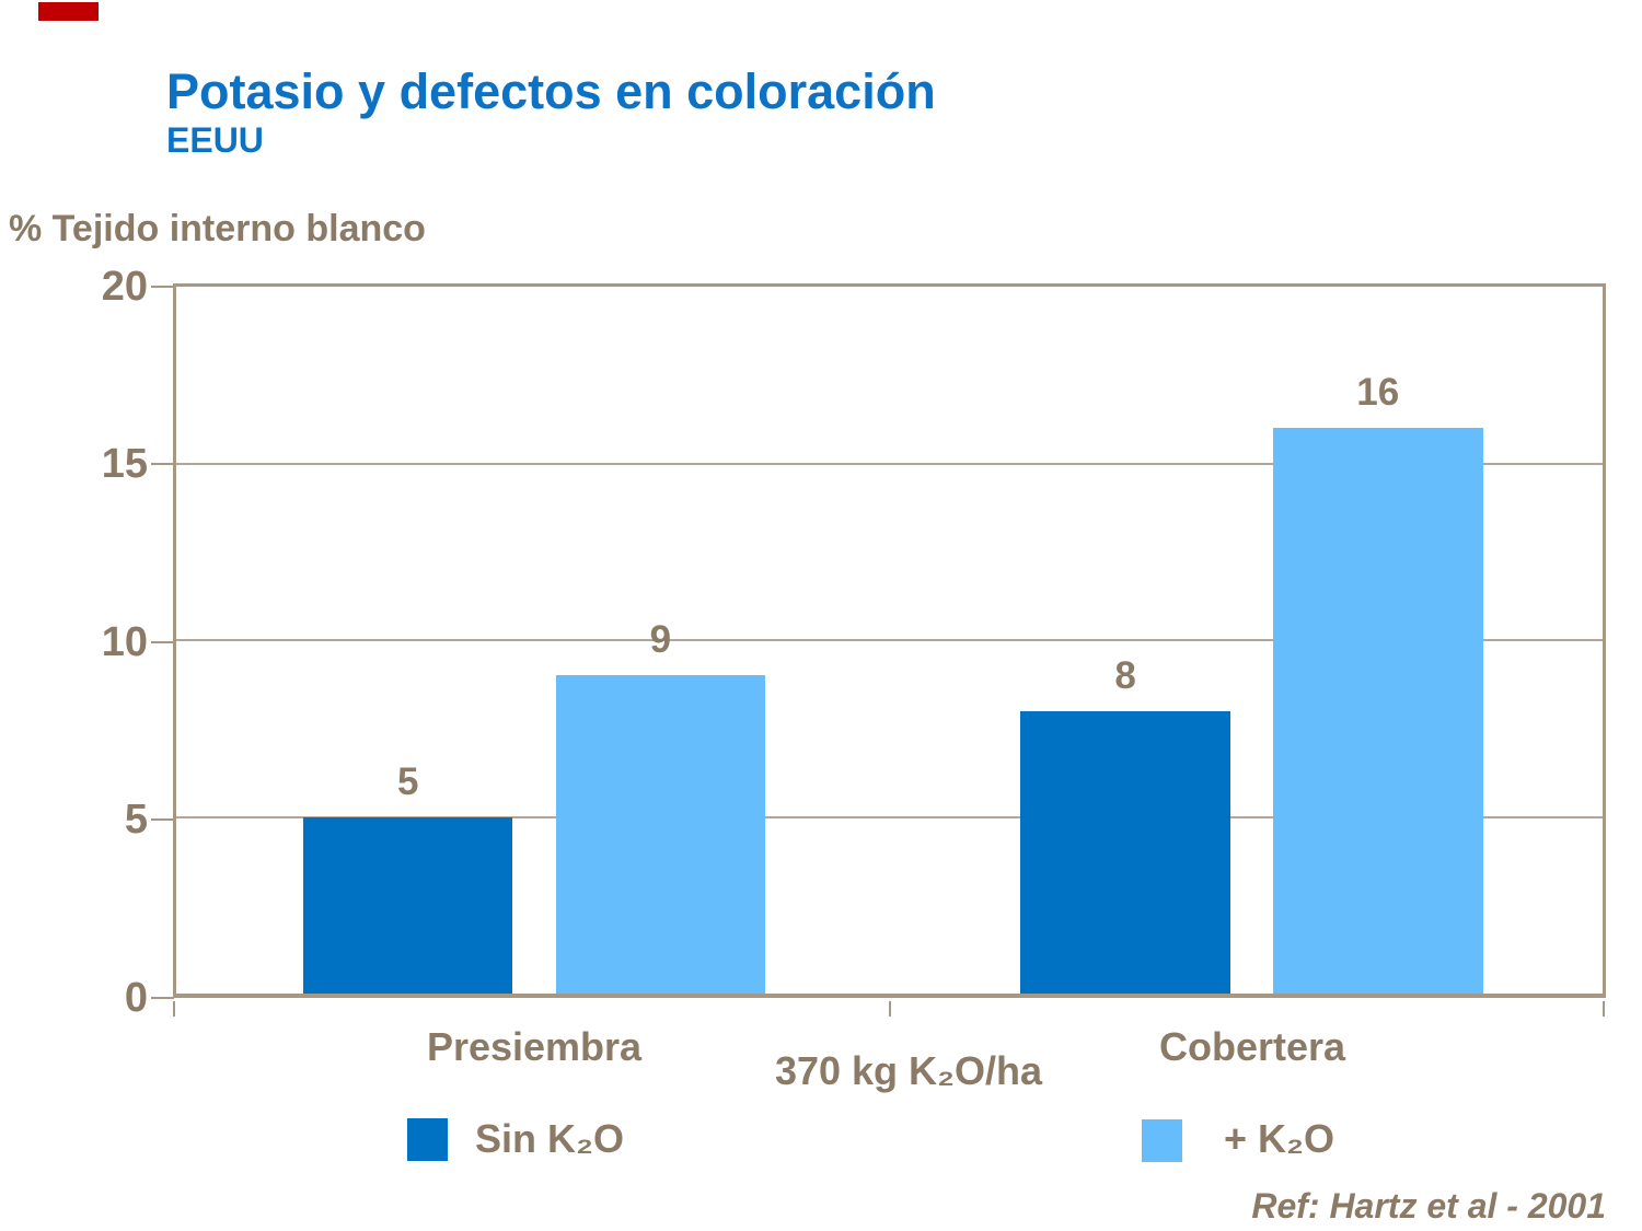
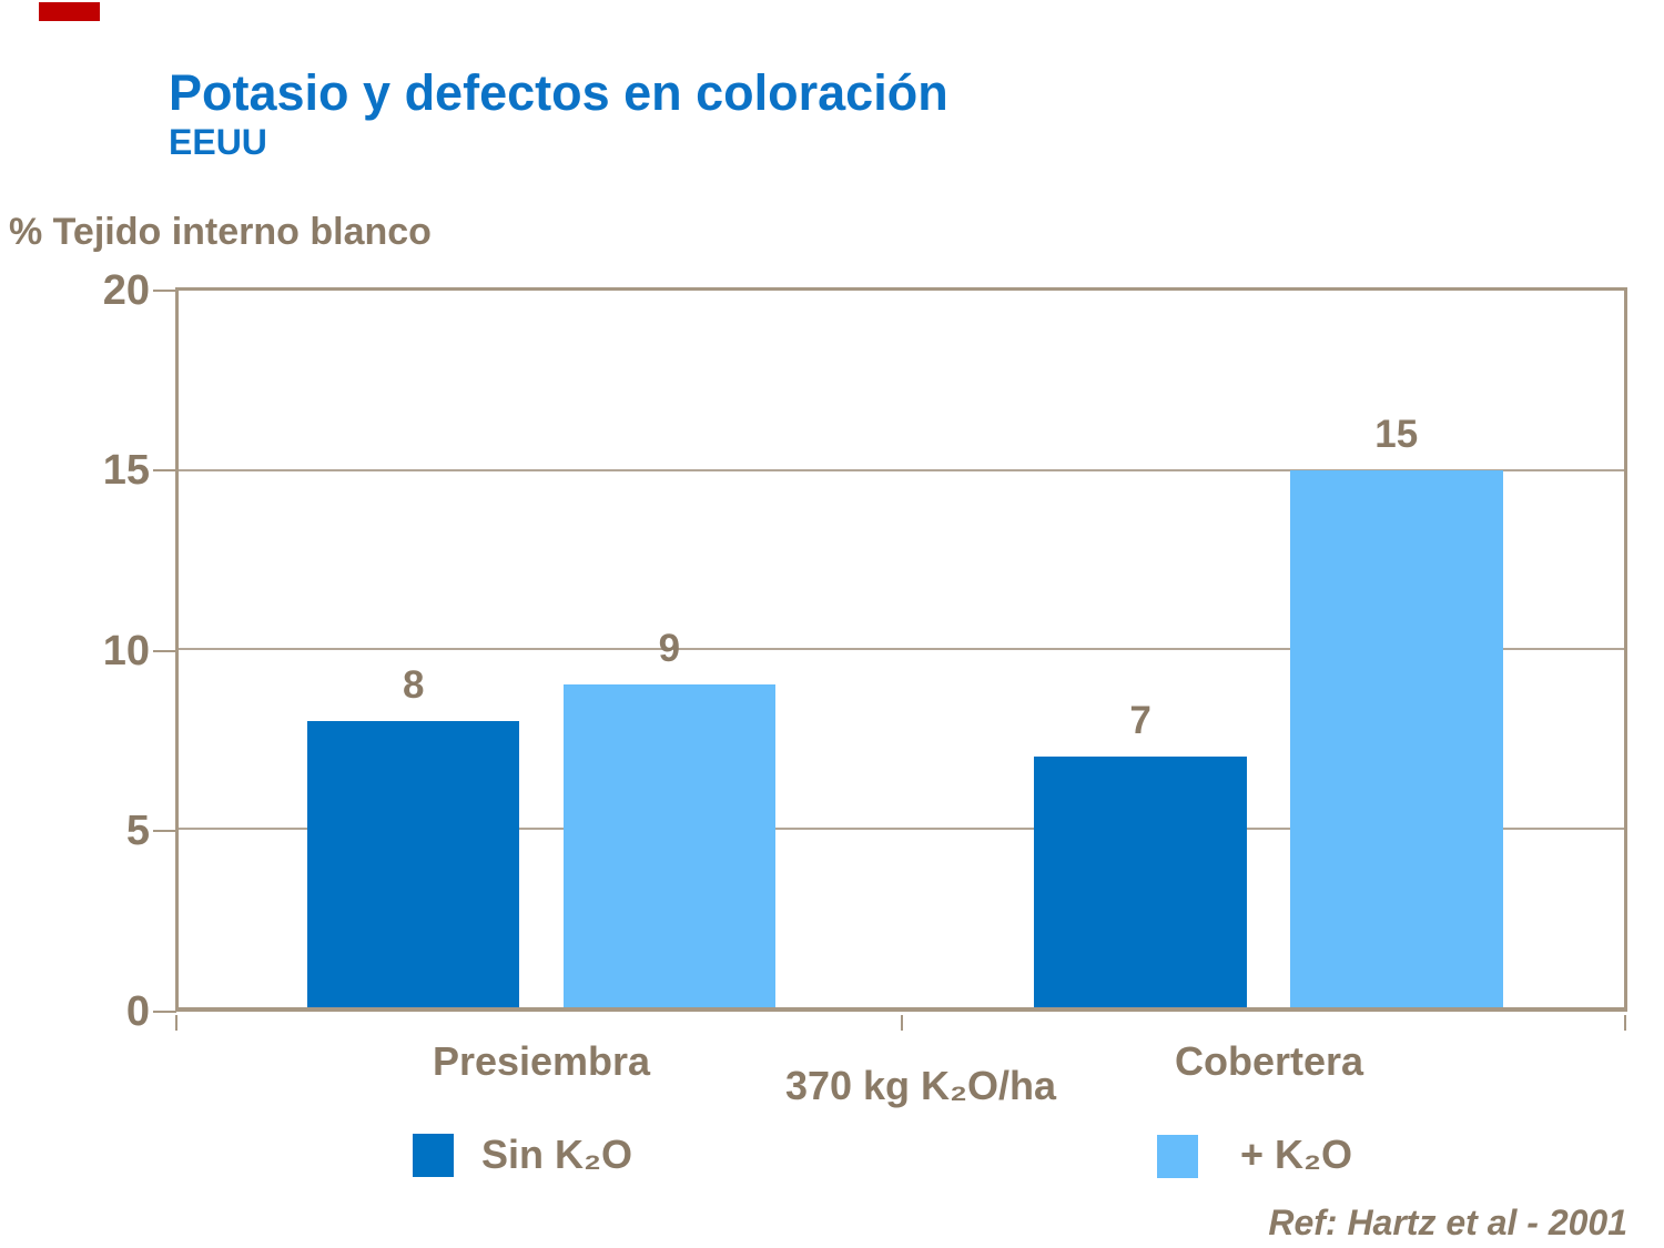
Sin K₂O/Presiembra: 5 -> 8
Sin K₂O/Cobertera: 8 -> 7
+ K₂O/Cobertera: 16 -> 15
